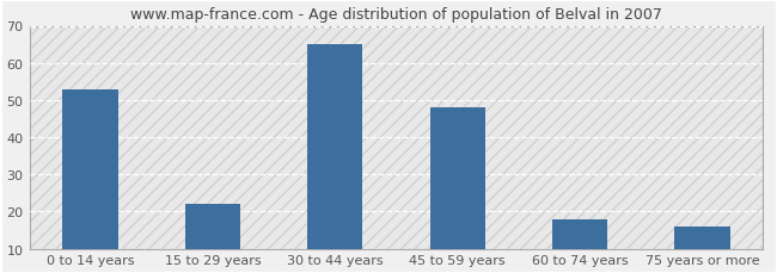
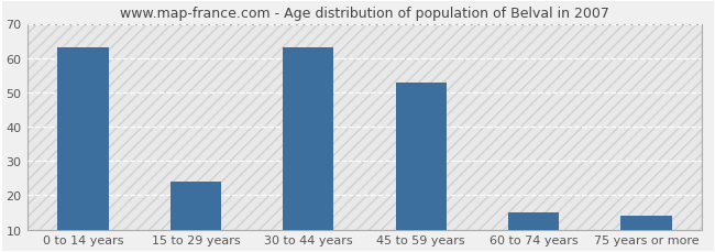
0 to 14 years: 53 -> 63
15 to 29 years: 22 -> 24
30 to 44 years: 65 -> 63
45 to 59 years: 48 -> 53
60 to 74 years: 18 -> 15
75 years or more: 16 -> 14
